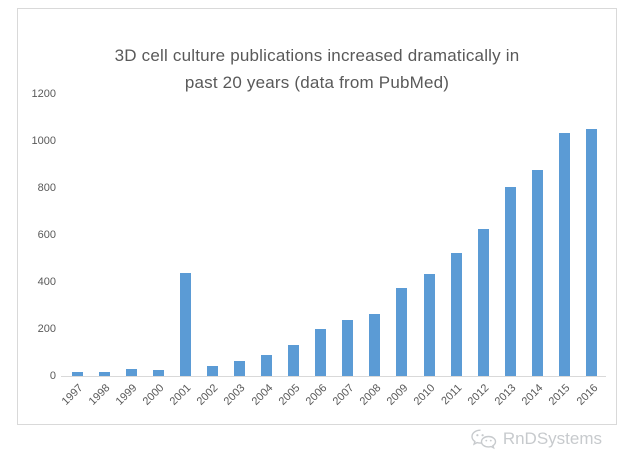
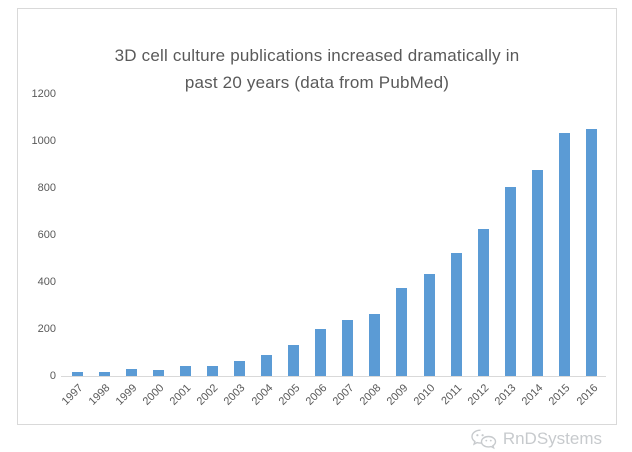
2001: 440 -> 40
